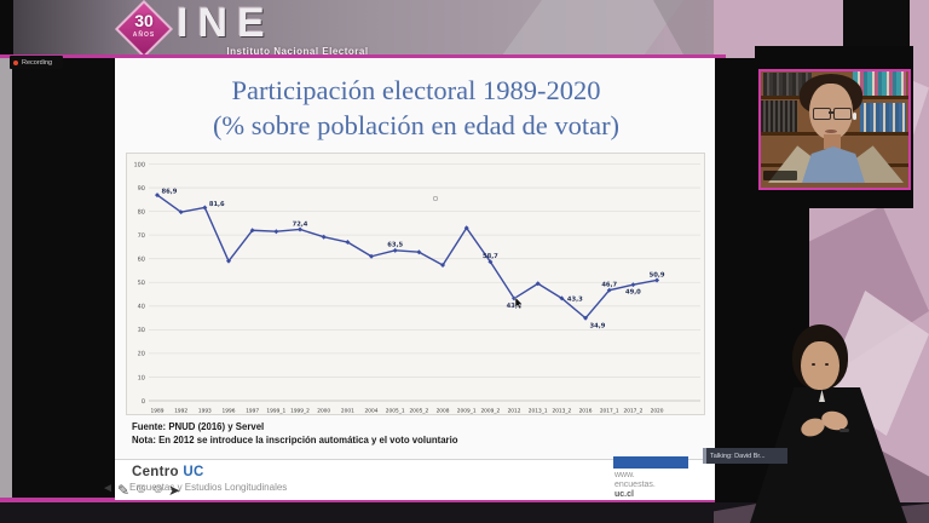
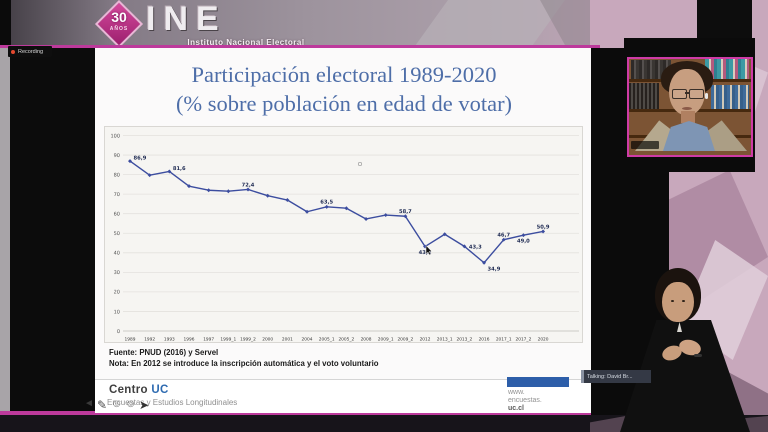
1996: 59 -> 74
2009_1: 73 -> 59
